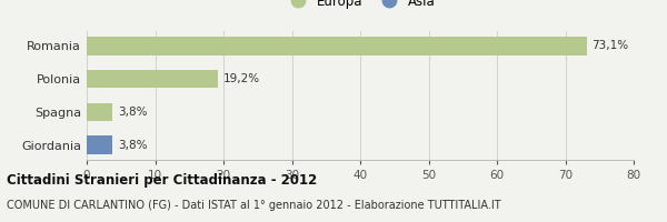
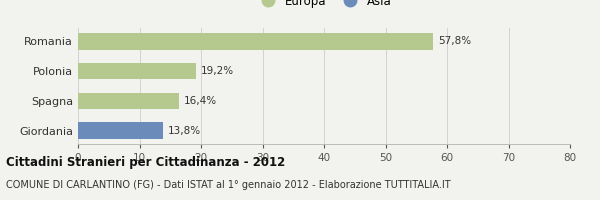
Romania: 73,1% -> 57,8%
Spagna: 3,8% -> 16,4%
Giordania: 3,8% -> 13,8%
